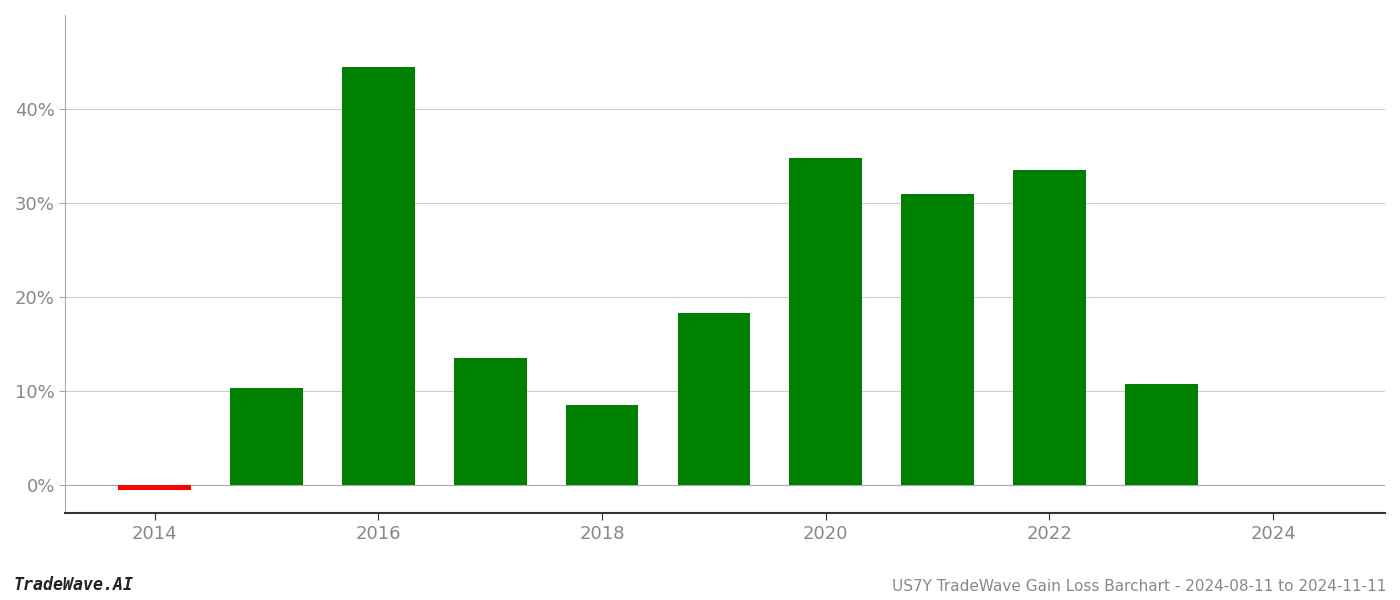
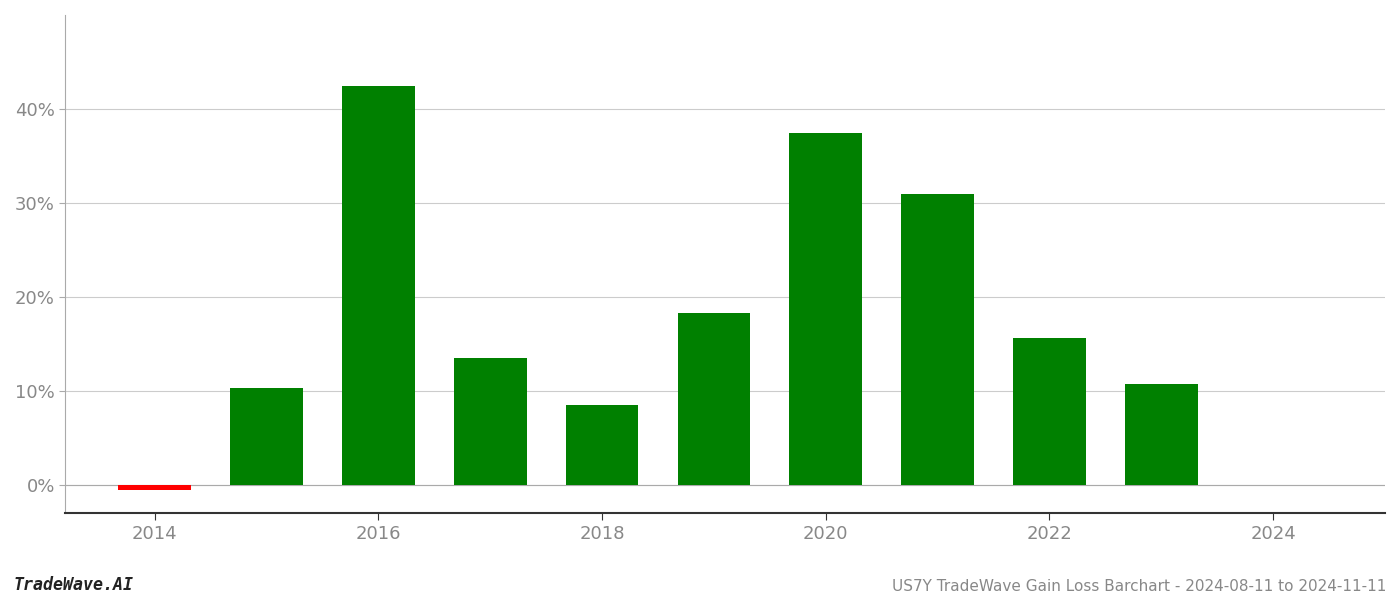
2016: 44.5% -> 42.4%
2020: 34.8% -> 37.4%
2022: 33.5% -> 15.6%
